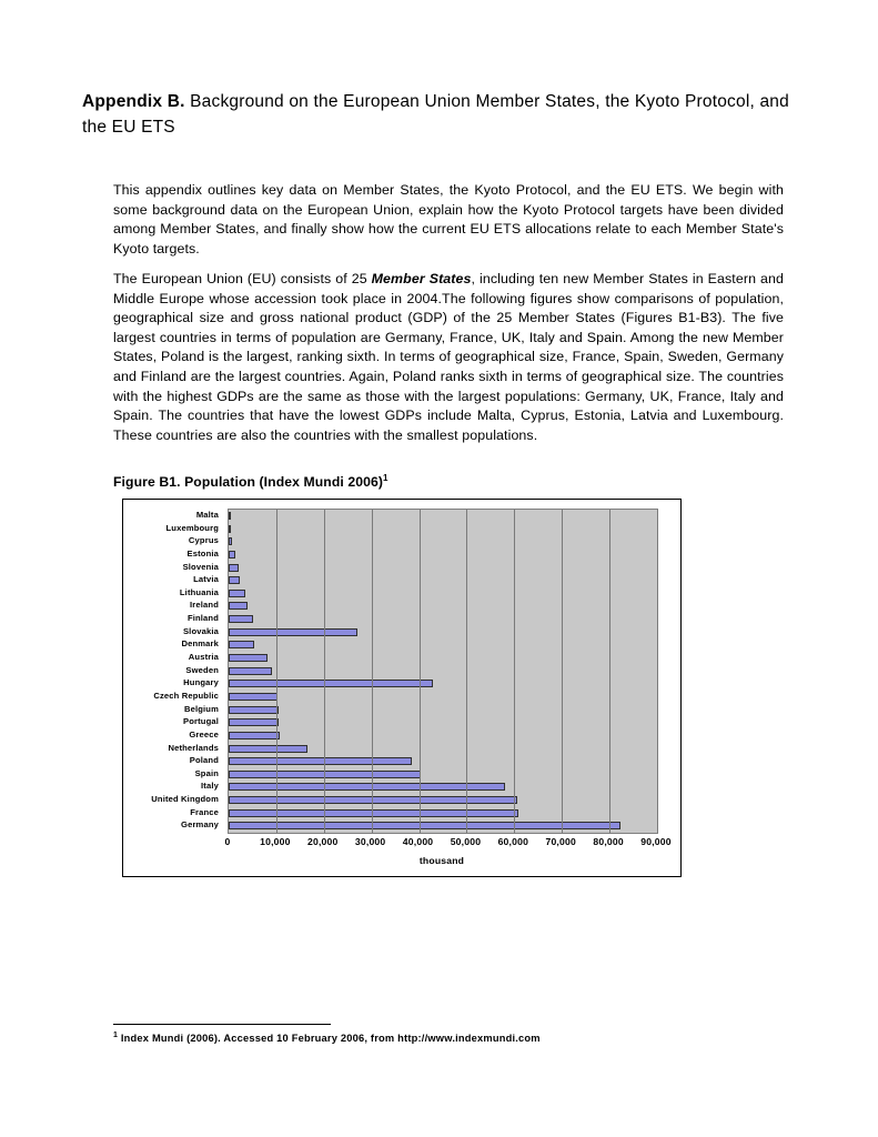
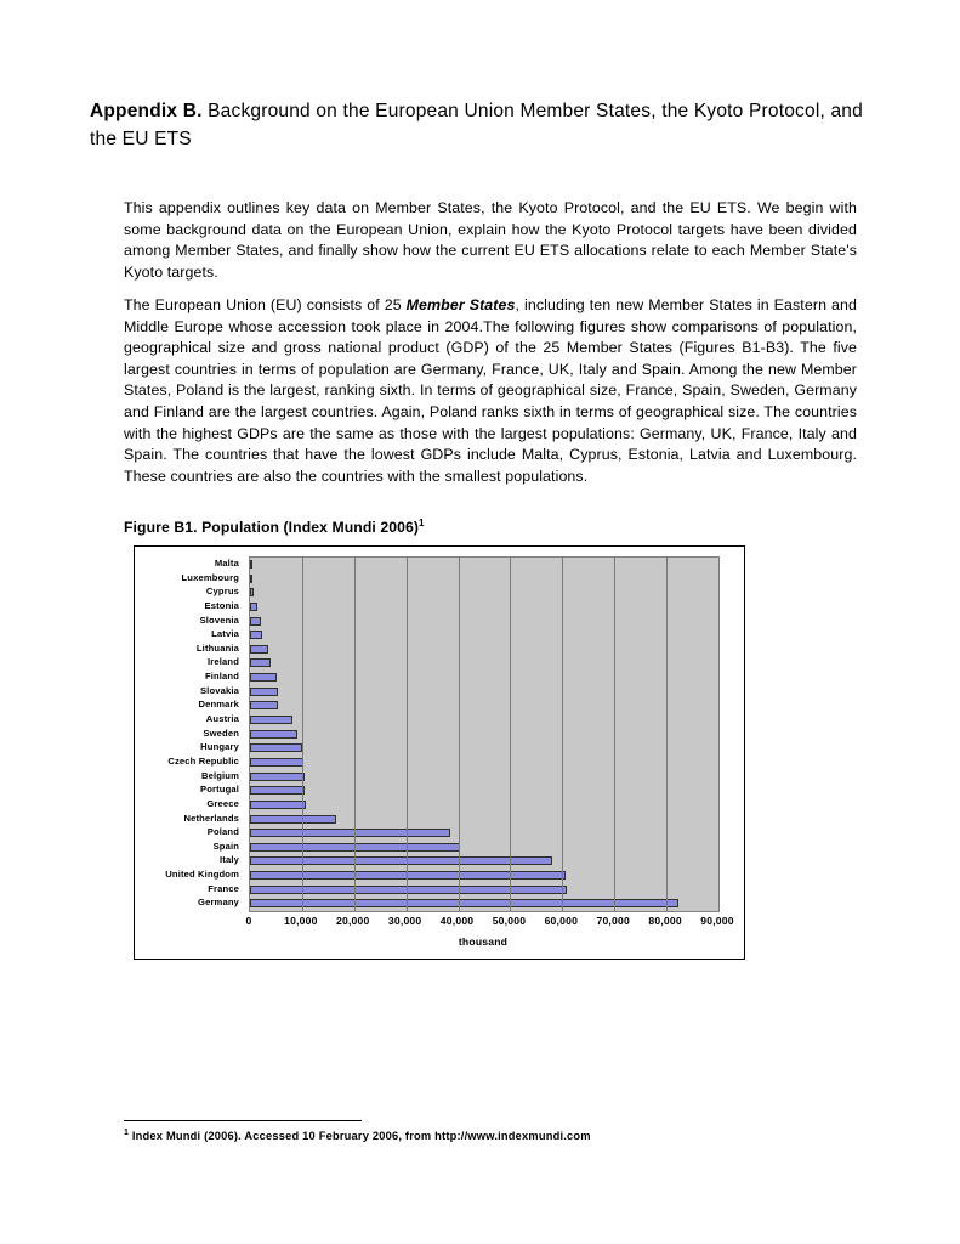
Slovakia: 27000 -> 5000
Hungary: 43000 -> 10000
